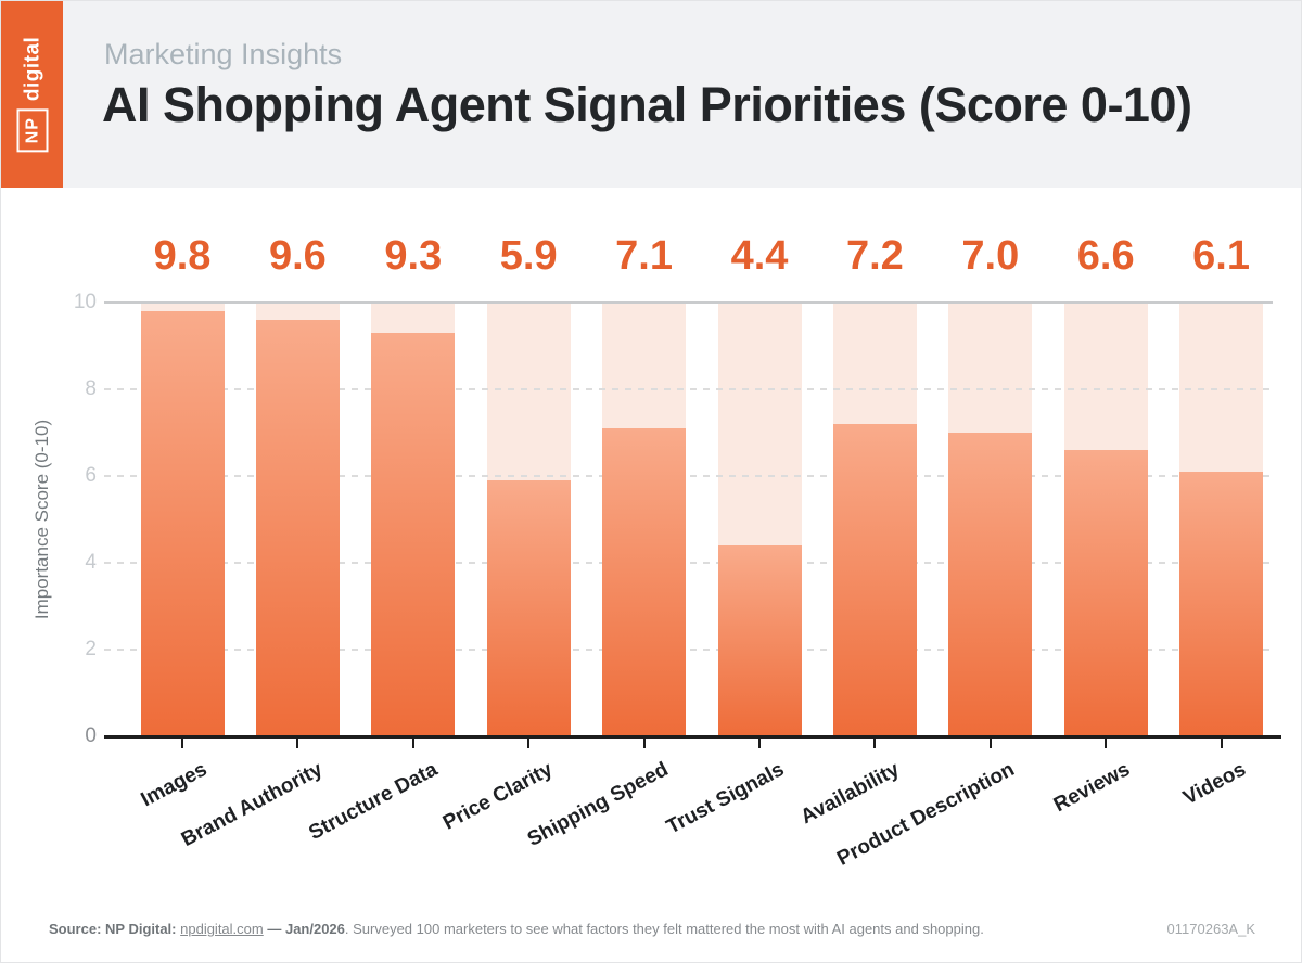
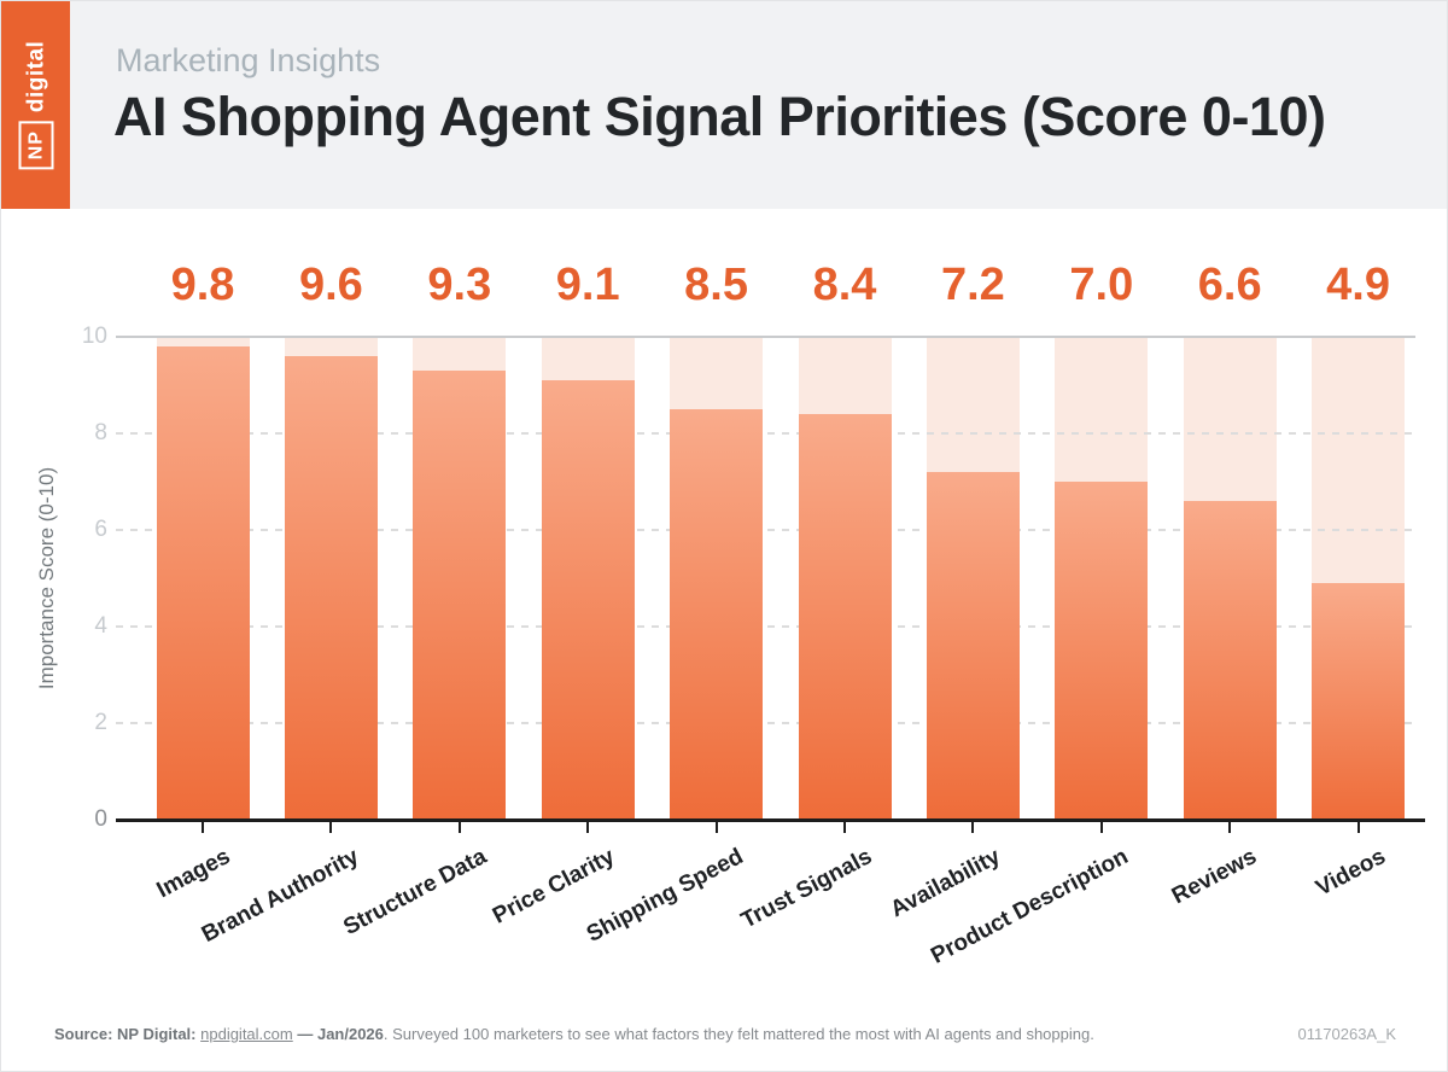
Price Clarity: 5.9 -> 9.1
Shipping Speed: 7.1 -> 8.5
Trust Signals: 4.4 -> 8.4
Videos: 6.1 -> 4.9
